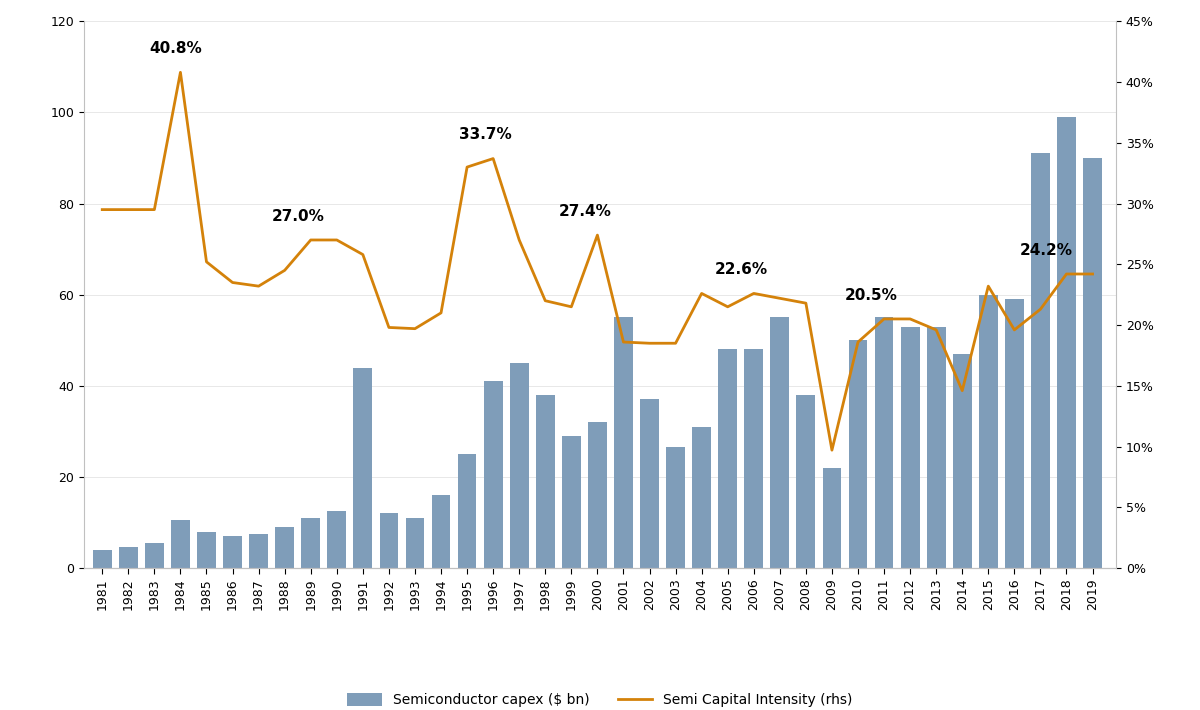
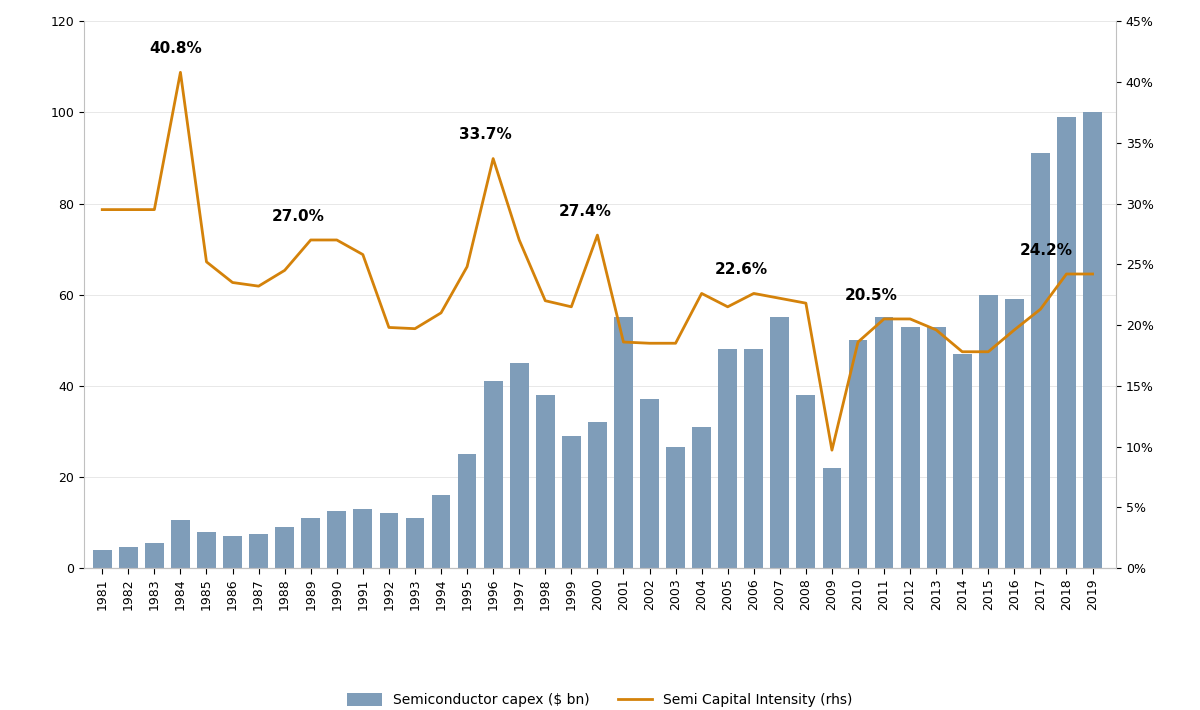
Semiconductor capex ($ bn)/1991: 44.0 -> 13.0
Semi Capital Intensity (rhs)/1995: 33.0% -> 24.8%
Semi Capital Intensity (rhs)/2014: 14.6% -> 17.8%
Semi Capital Intensity (rhs)/2015: 23.2% -> 17.8%
Semiconductor capex ($ bn)/2019: 90.0 -> 100.0
